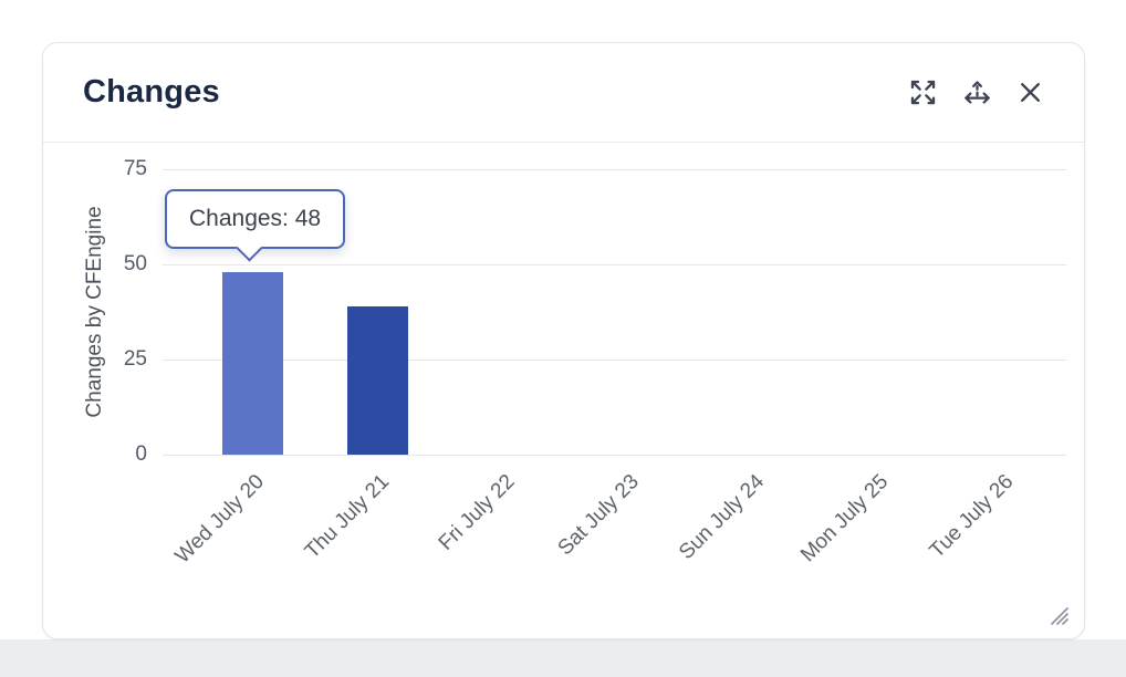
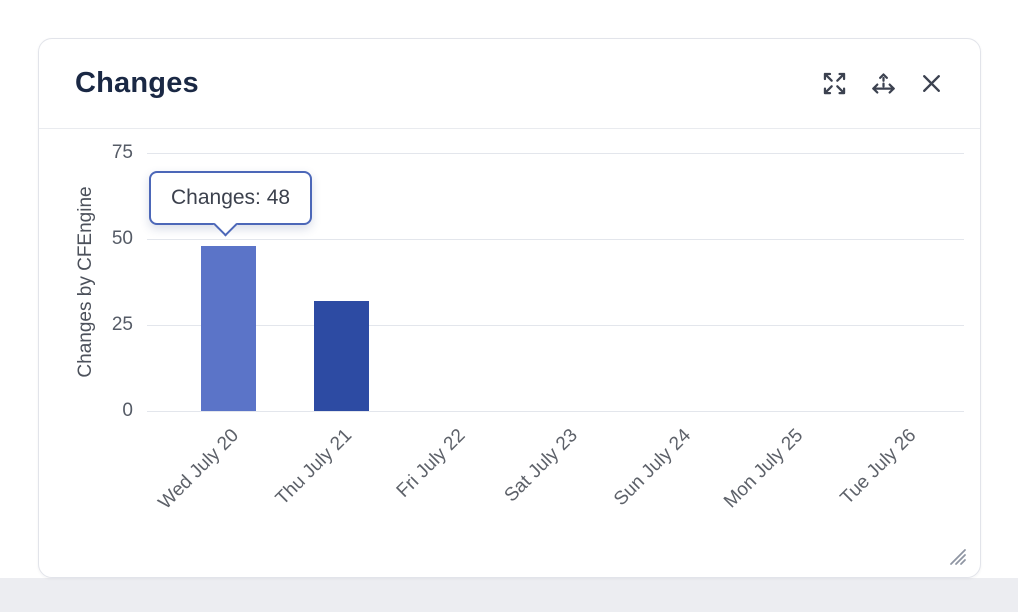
Thu July 21: 39 -> 32
